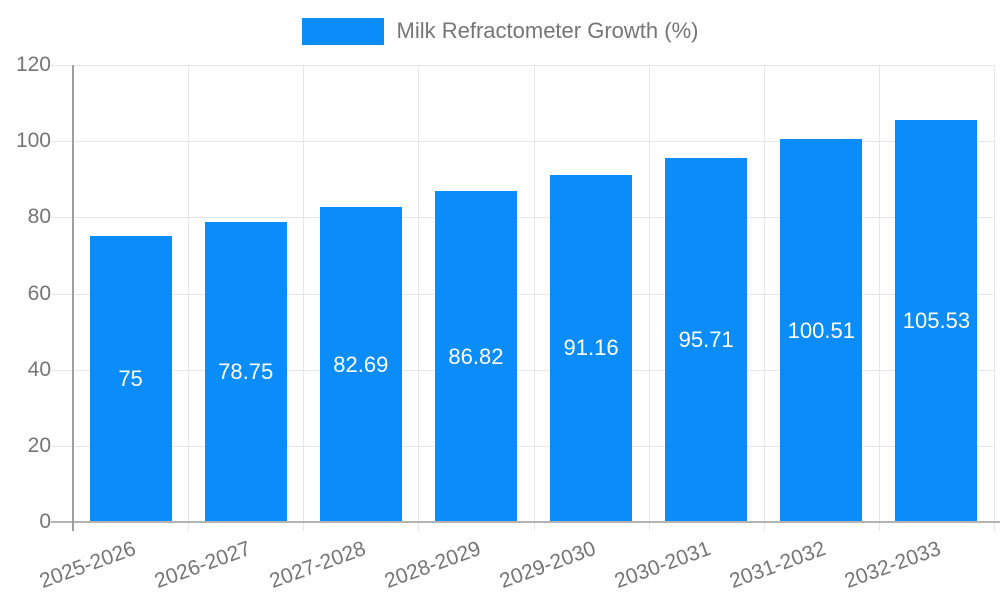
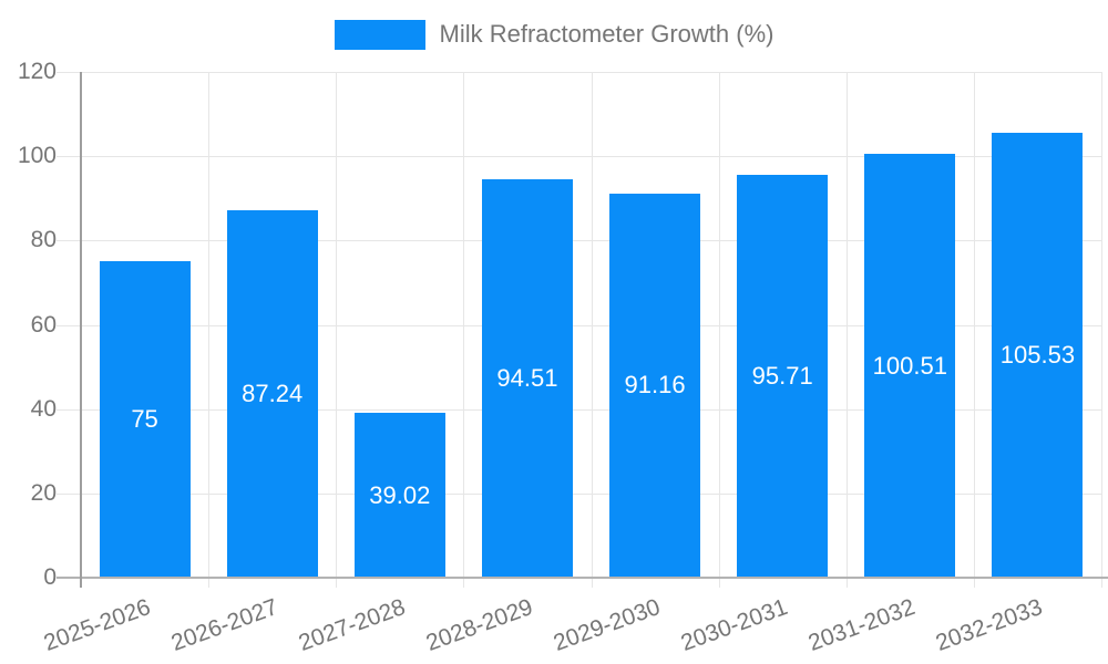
2026-2027: 78.75 -> 87.24
2027-2028: 82.69 -> 39.02
2028-2029: 86.82 -> 94.51
